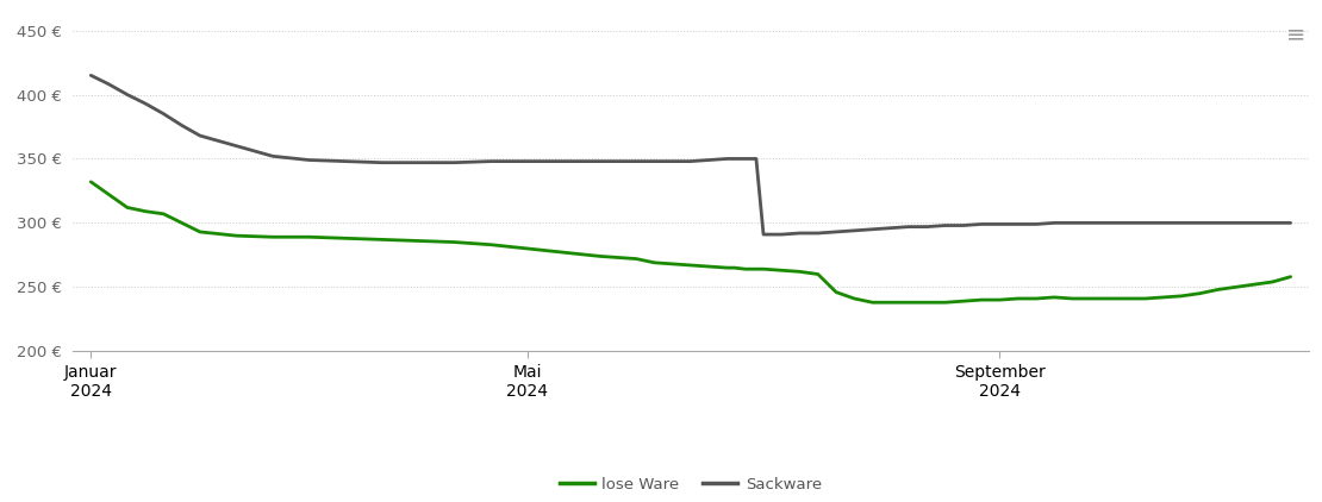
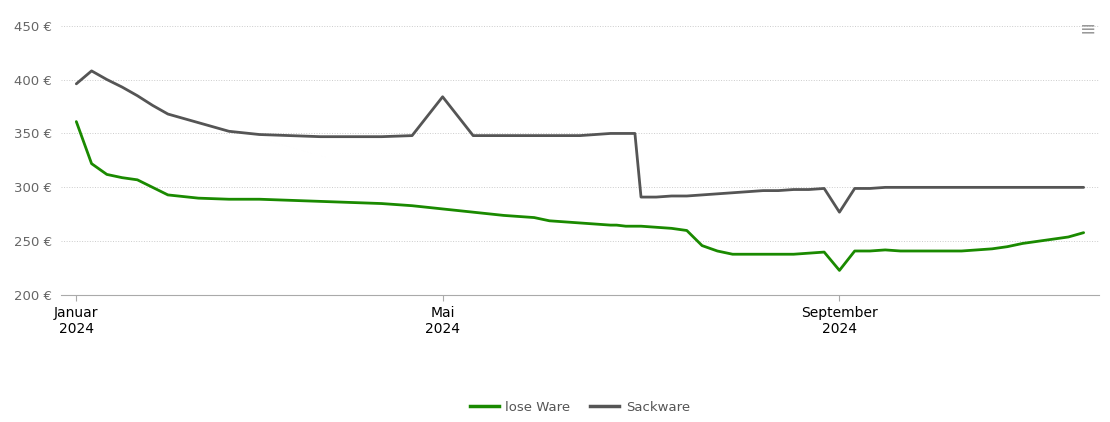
lose Ware/Januar 2024: 332 € -> 361 €
Sackware/Januar 2024: 415 € -> 396 €
Sackware/Mai 2024: 348 € -> 384 €
lose Ware/September 2024: 240 € -> 223 €
Sackware/September 2024: 299 € -> 277 €
